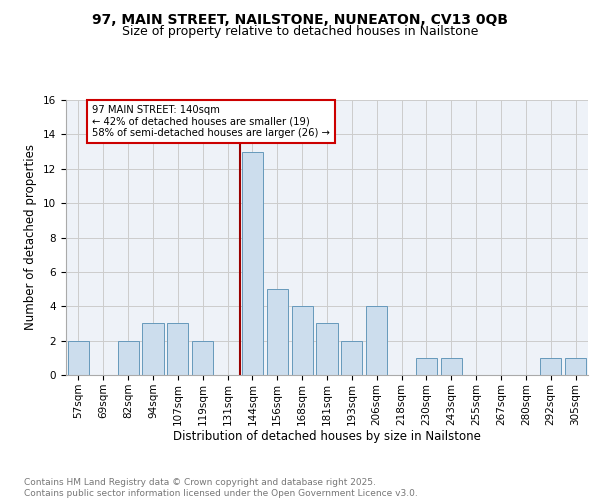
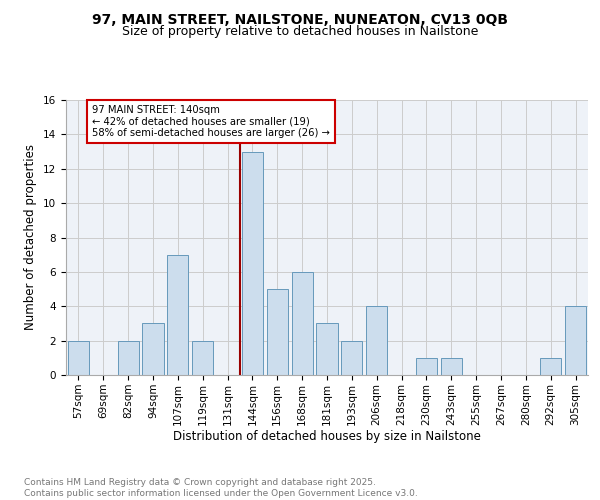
107sqm: 3 -> 7
168sqm: 4 -> 6
305sqm: 1 -> 4
